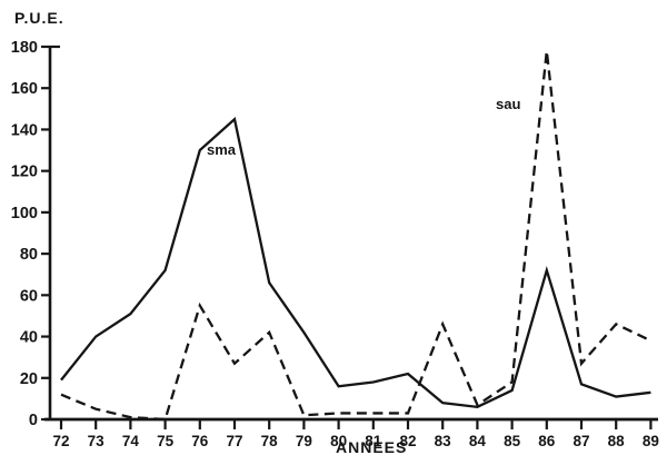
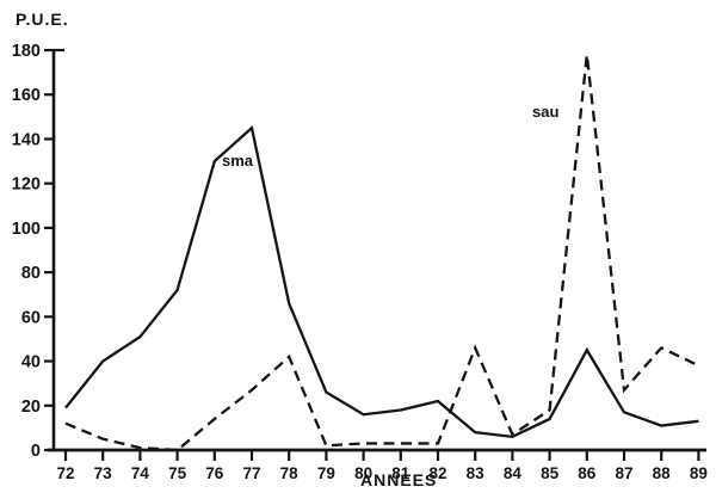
sau/76: 55 -> 14
sma/79: 42 -> 26
sma/86: 72 -> 45
